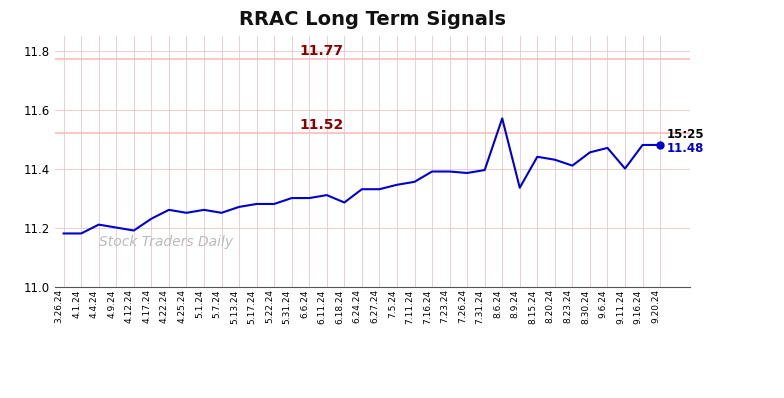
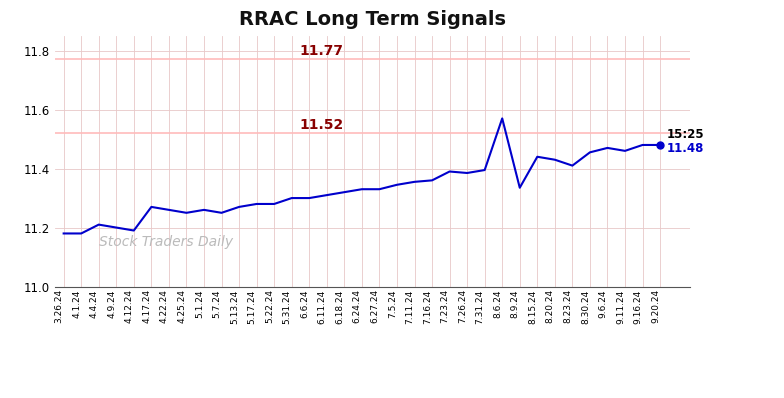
4.17.24: 11.230 -> 11.270
6.18.24: 11.285 -> 11.320
7.16.24: 11.390 -> 11.360
9.11.24: 11.400 -> 11.460
